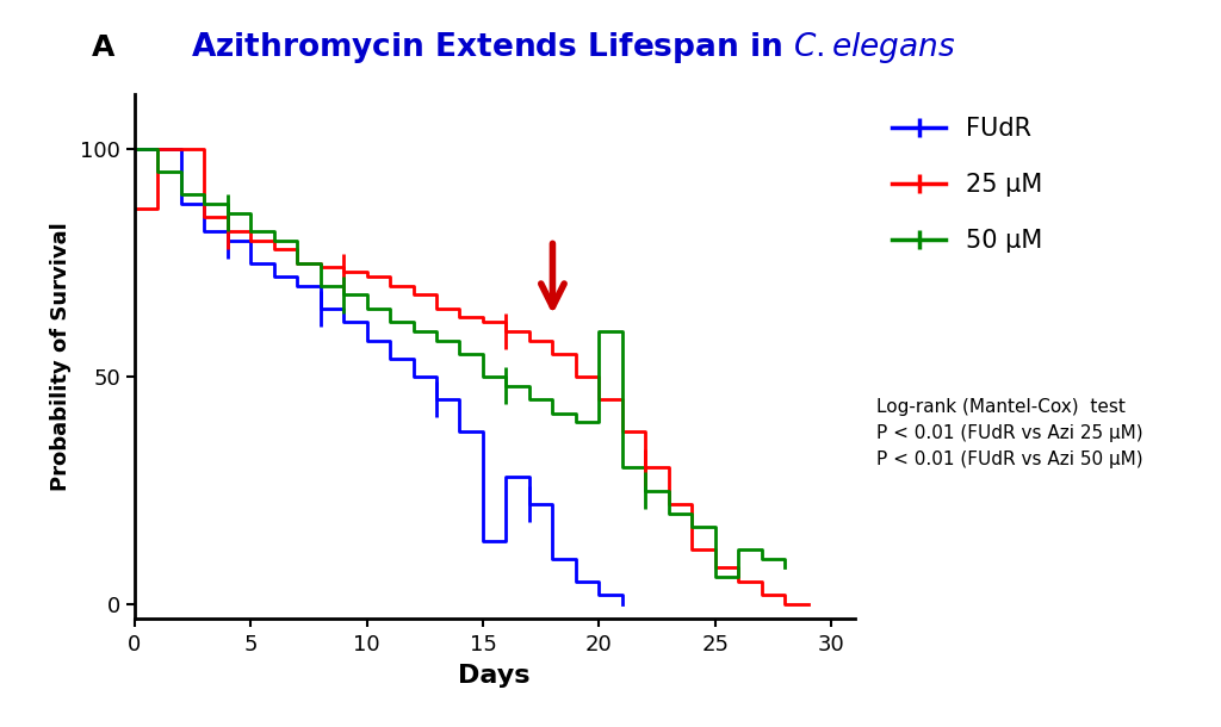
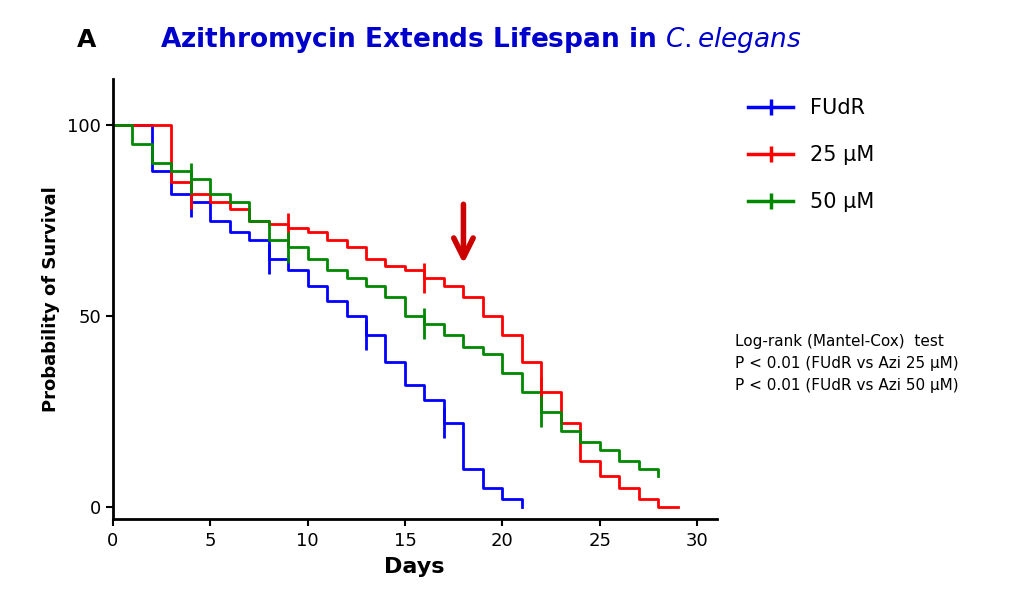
25 μM/0: 87 -> 100
FUdR/15: 14 -> 32
50 μM/20: 60 -> 35
50 μM/25: 6 -> 15
